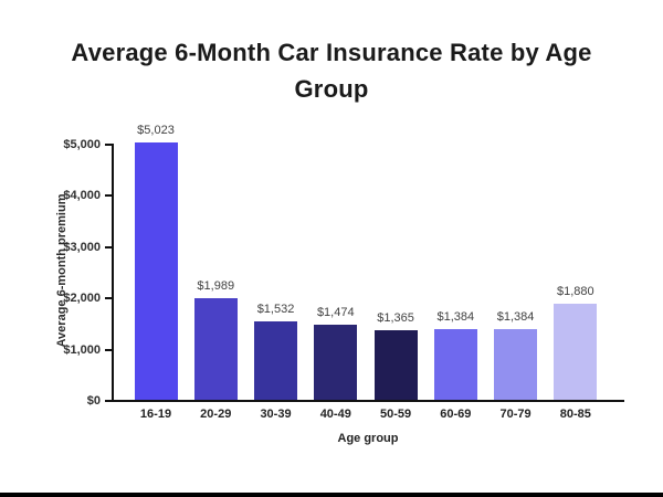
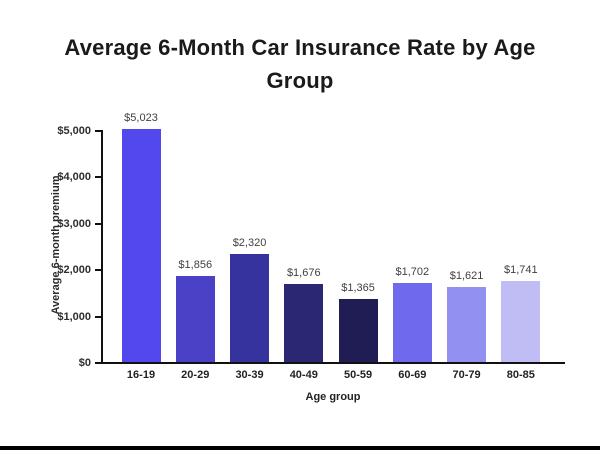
20-29: $1,989 -> $1,856
30-39: $1,532 -> $2,320
40-49: $1,474 -> $1,676
60-69: $1,384 -> $1,702
70-79: $1,384 -> $1,621
80-85: $1,880 -> $1,741
